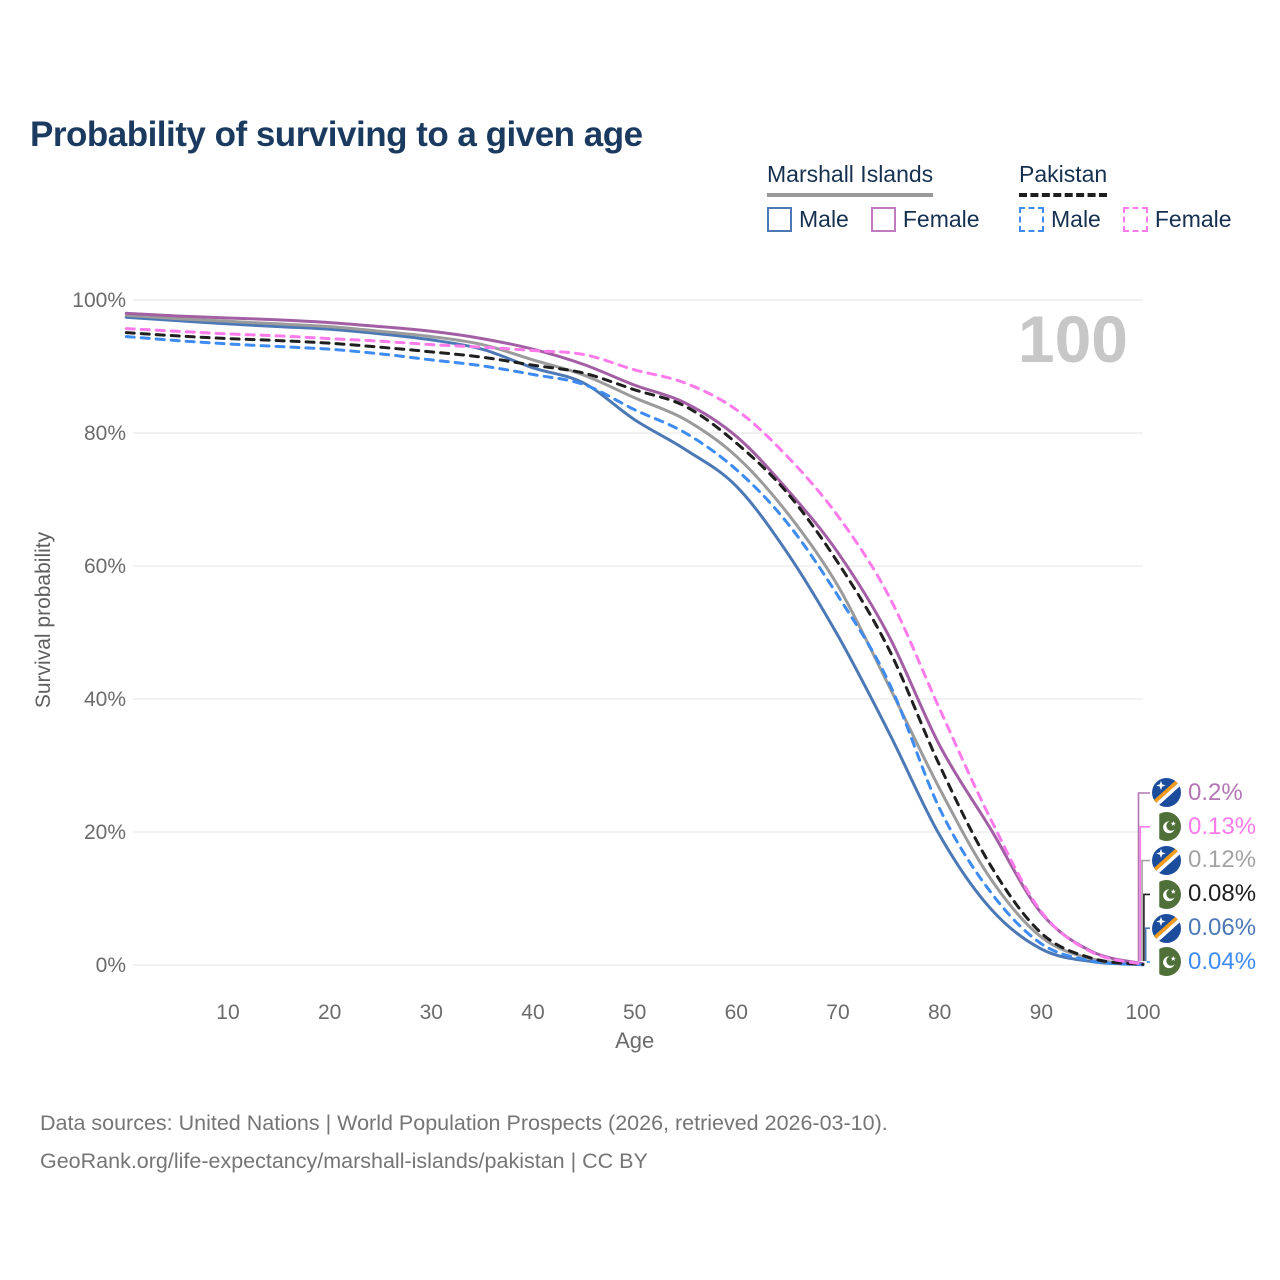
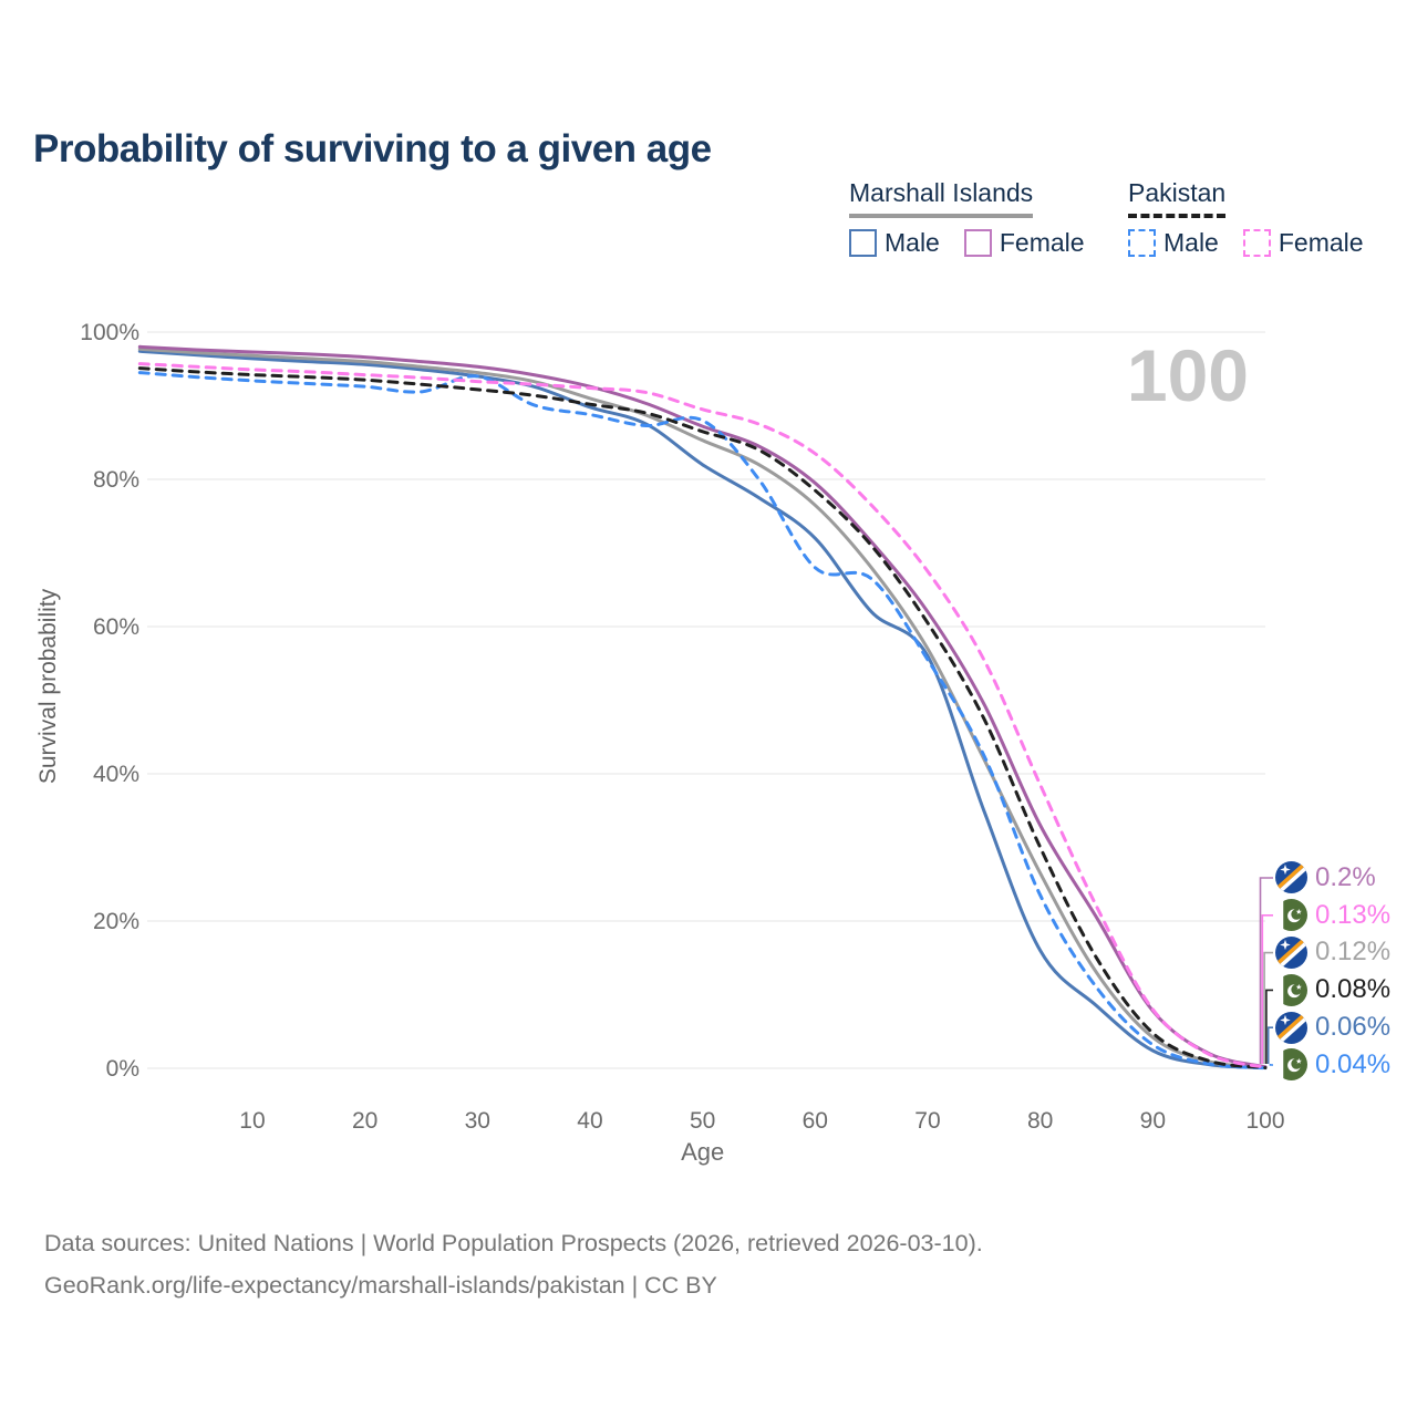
Pakistan Male/30: 91% -> 94%
Pakistan Male/50: 84% -> 88%
Pakistan Male/60: 74% -> 68%
Marshall Islands Male/70: 50% -> 56%
Marshall Islands Male/80: 20% -> 16%
